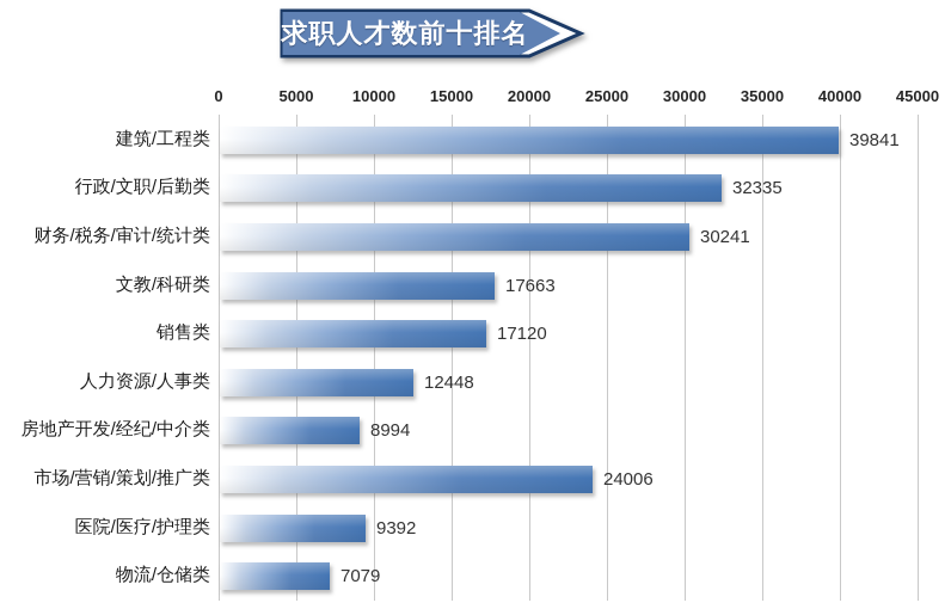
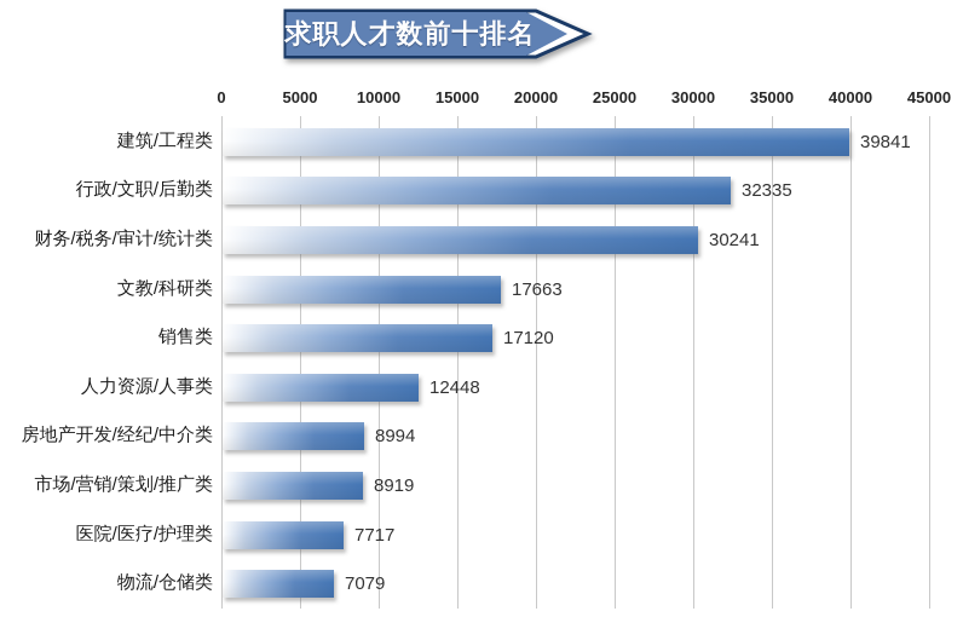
市场/营销/策划/推广类: 24006 -> 8919
医院/医疗/护理类: 9392 -> 7717
